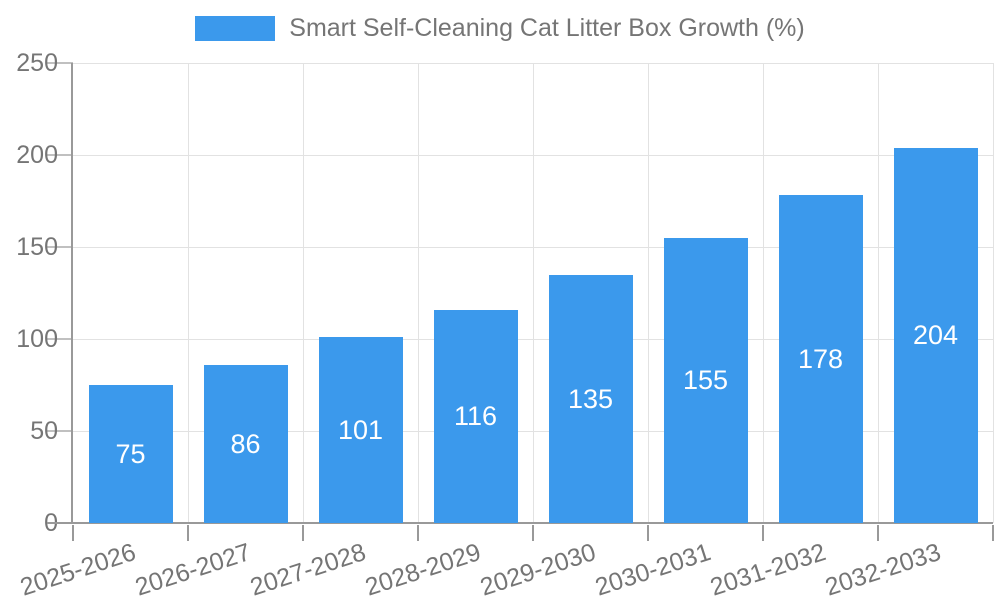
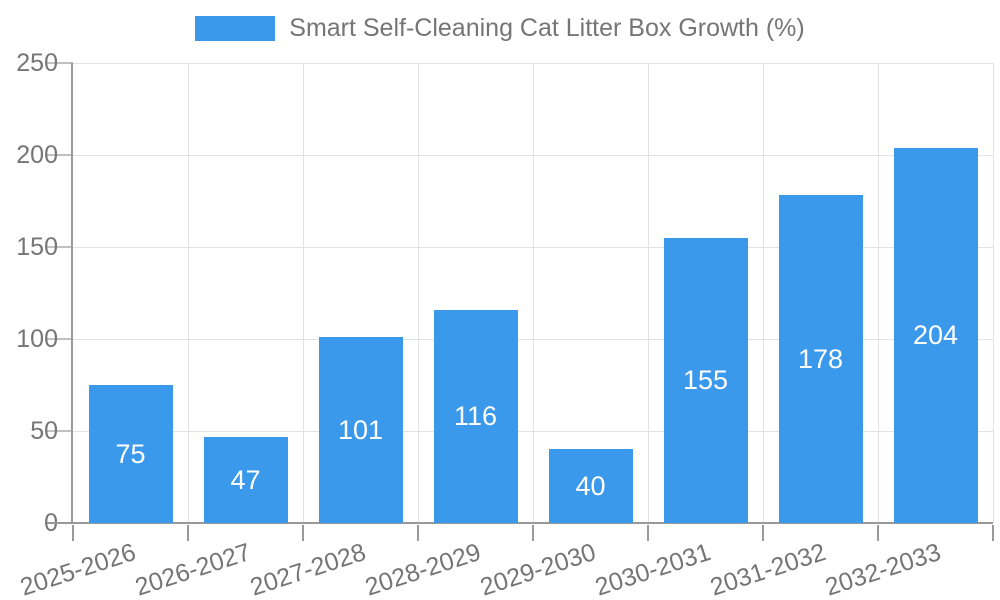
2026-2027: 86 -> 47
2029-2030: 135 -> 40
